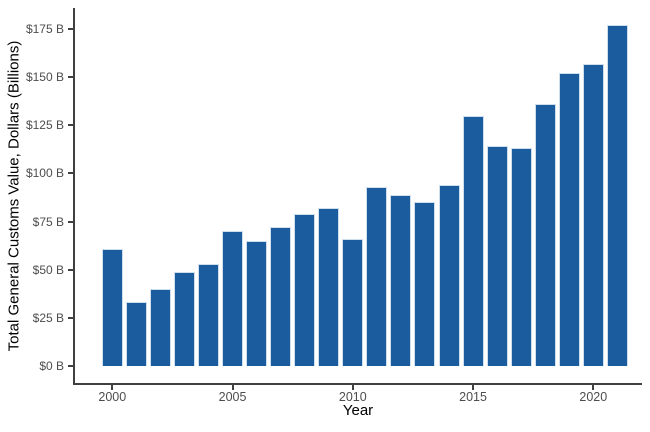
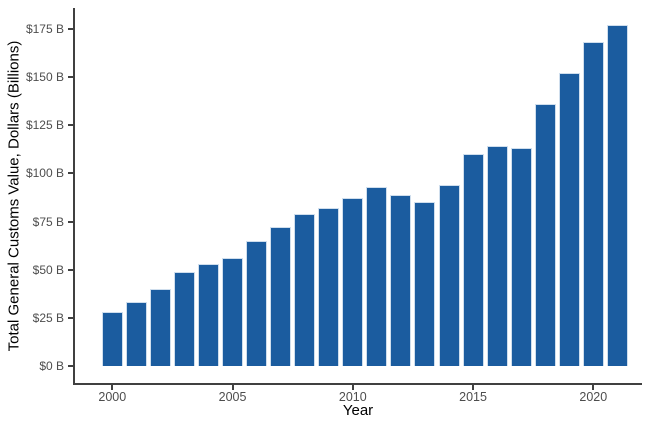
2000: $61B -> $28B
2005: $70B -> $56B
2010: $66B -> $87B
2015: $130B -> $110B
2020: $157B -> $168B
